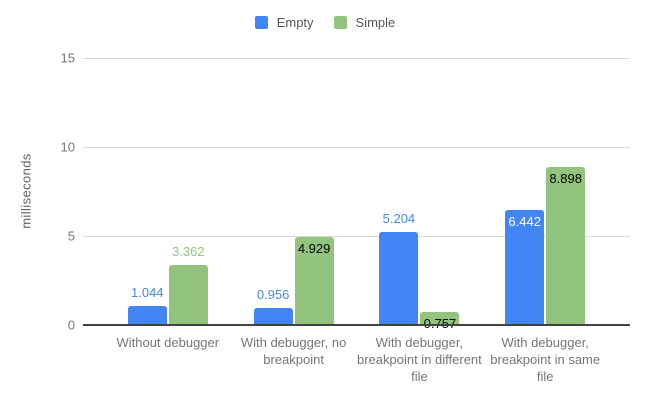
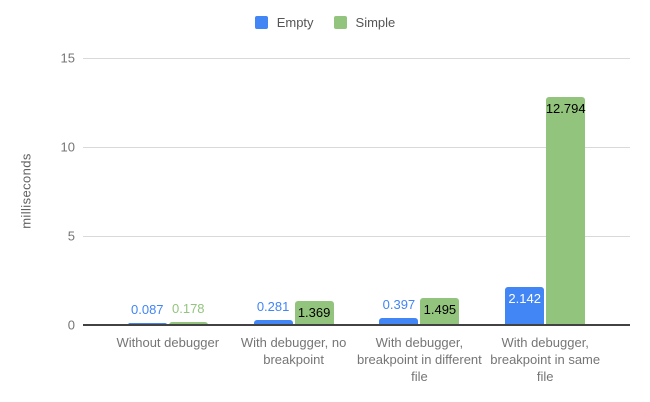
Empty/Without debugger: 1.044 -> 0.087
Simple/Without debugger: 3.362 -> 0.178
Empty/With debugger, no breakpoint: 0.956 -> 0.281
Simple/With debugger, no breakpoint: 4.929 -> 1.369
Empty/With debugger, breakpoint in different file: 5.204 -> 0.397
Simple/With debugger, breakpoint in different file: 0.757 -> 1.495
Empty/With debugger, breakpoint in same file: 6.442 -> 2.142
Simple/With debugger, breakpoint in same file: 8.898 -> 12.794
